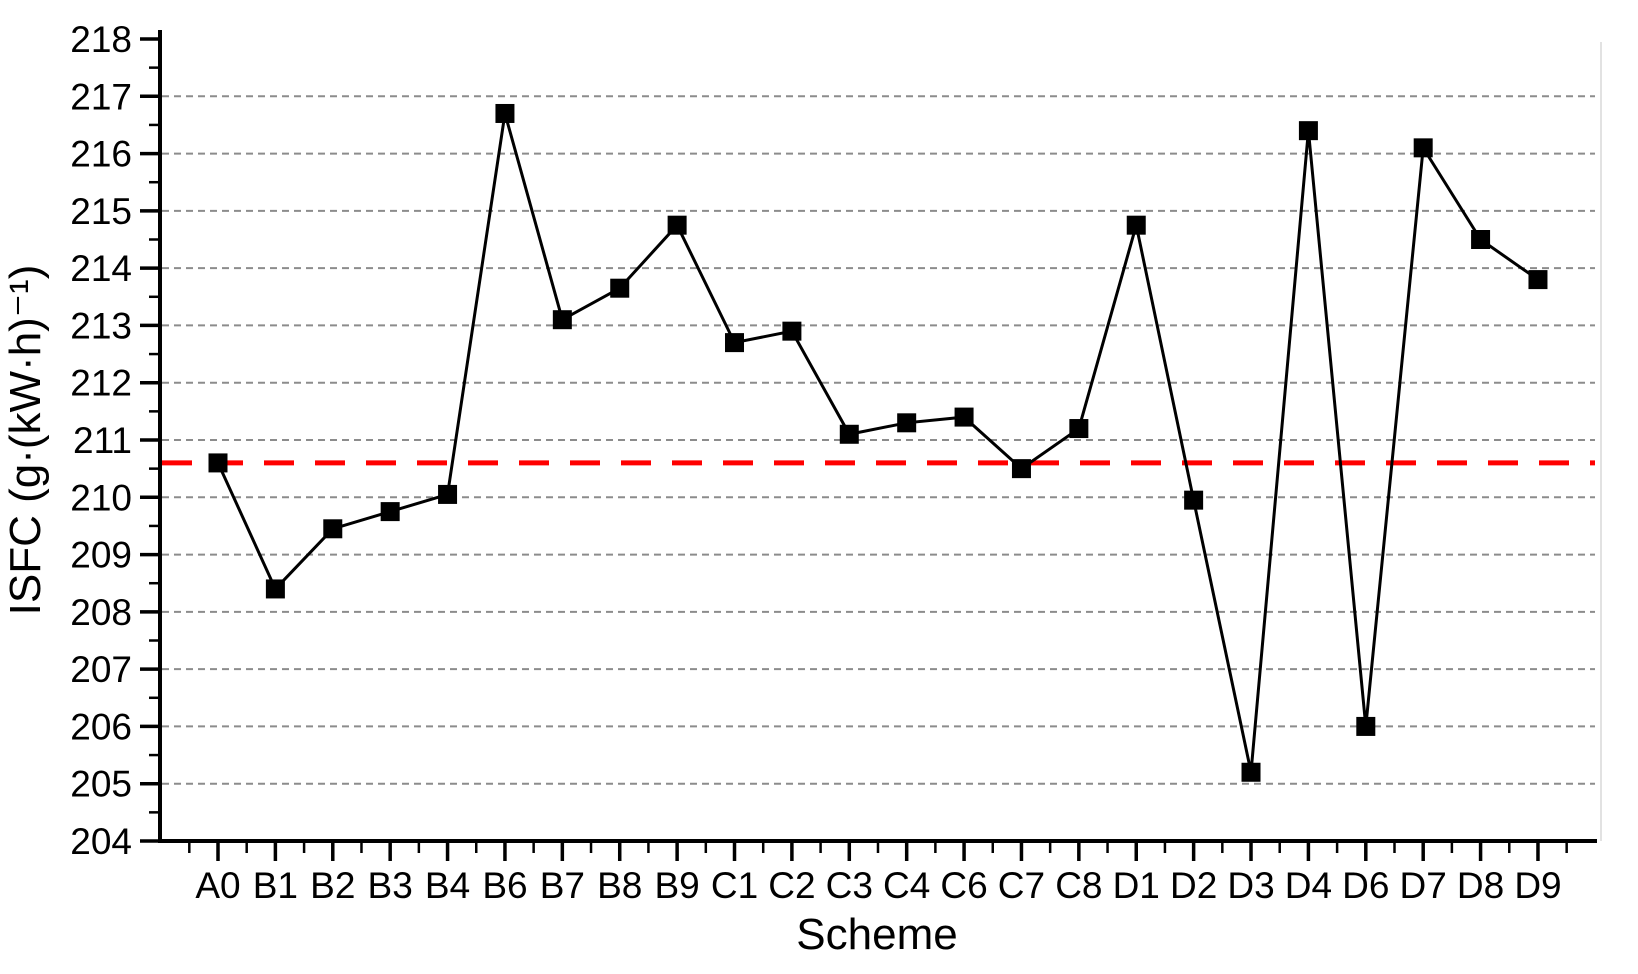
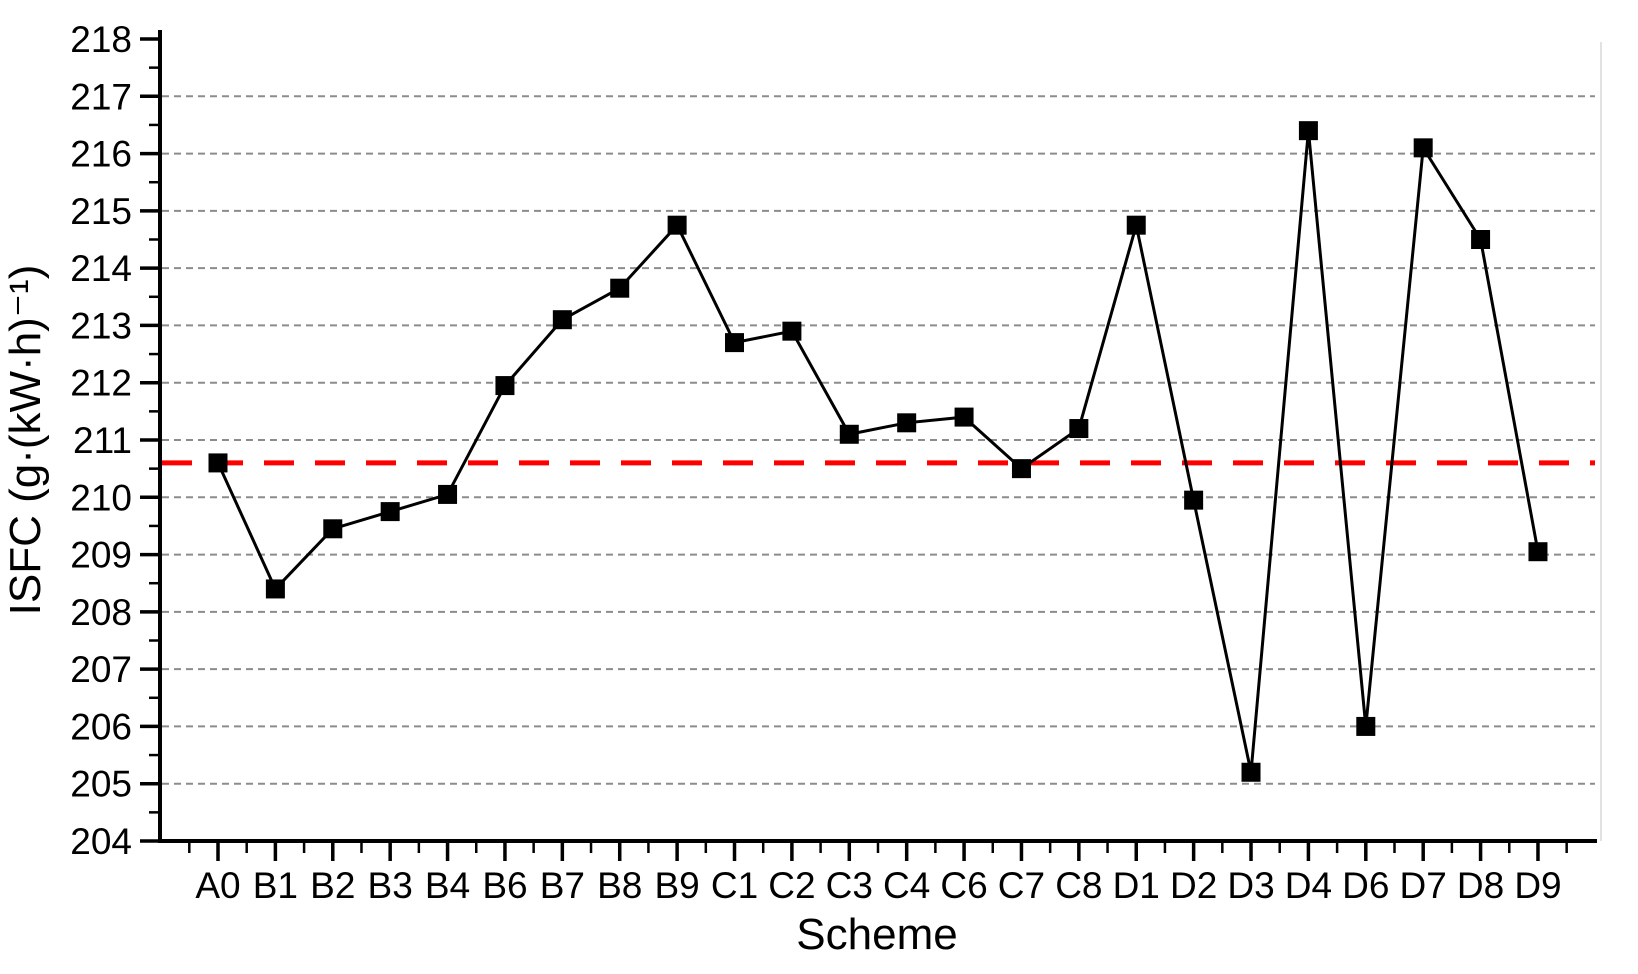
B6: 216.7 -> 211.9
D9: 213.8 -> 209.1
